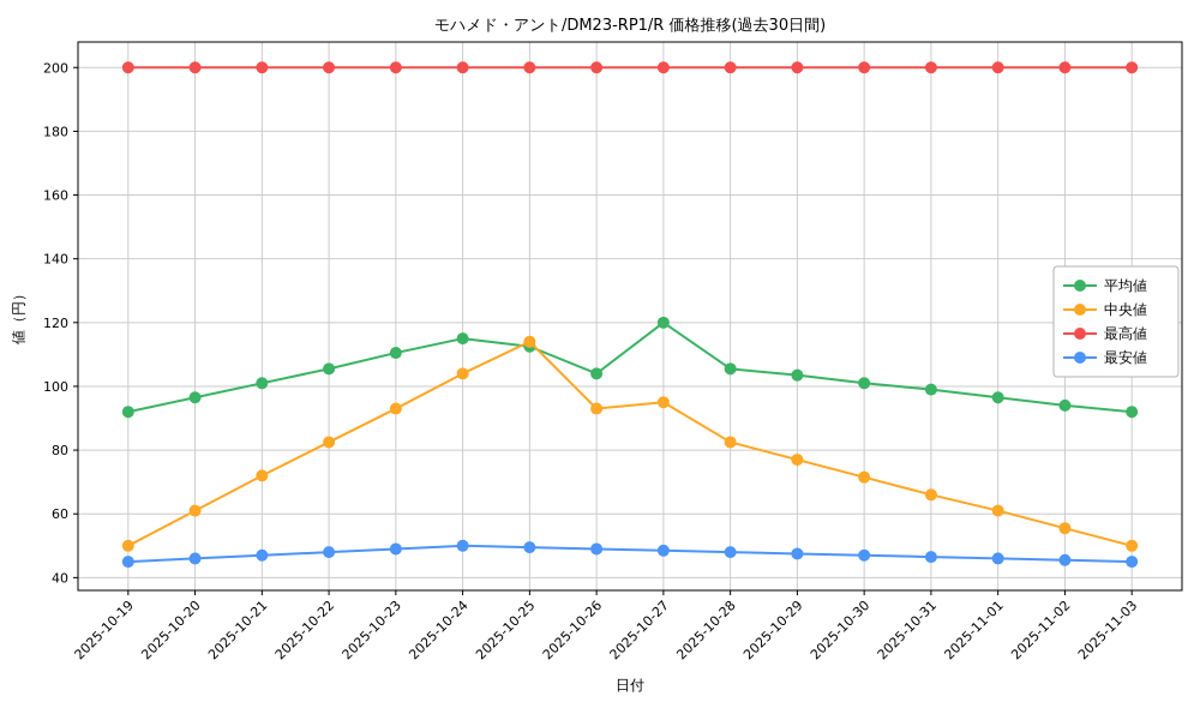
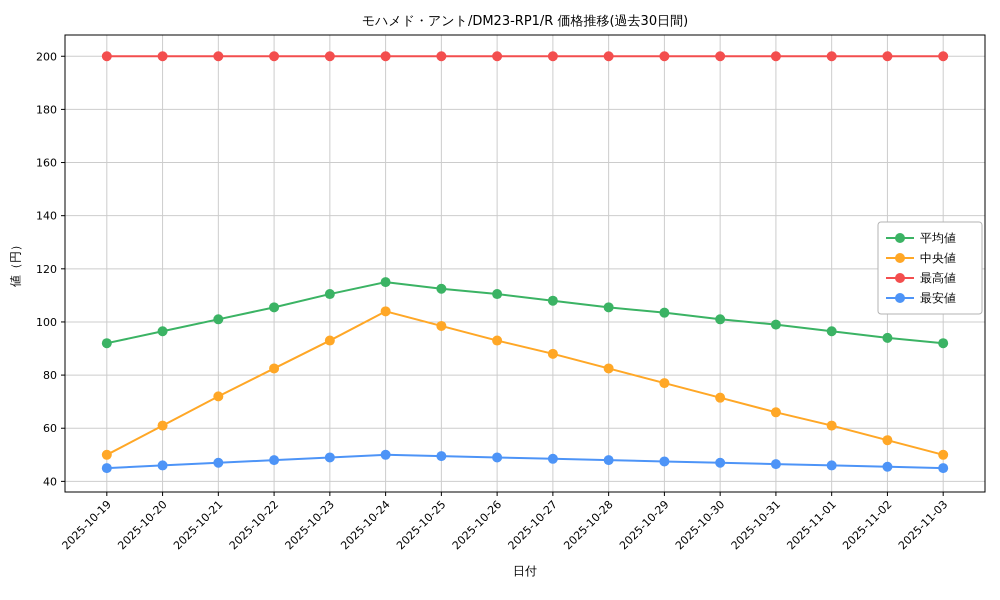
中央値/2025-10-25: 114 -> 98
平均値/2025-10-26: 104 -> 110
平均値/2025-10-27: 120 -> 108
中央値/2025-10-27: 95 -> 88
